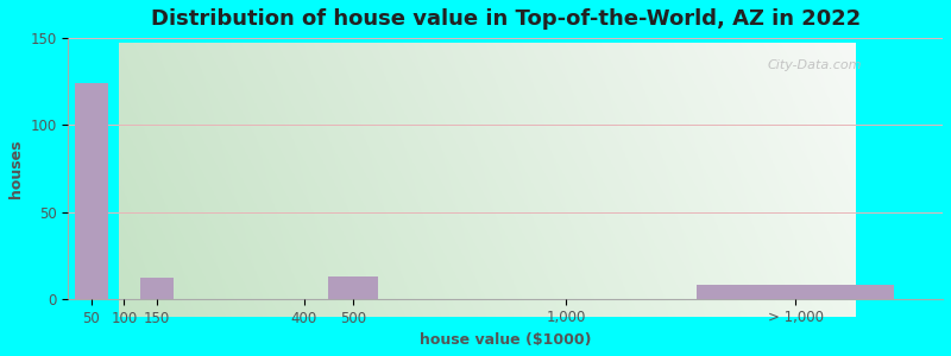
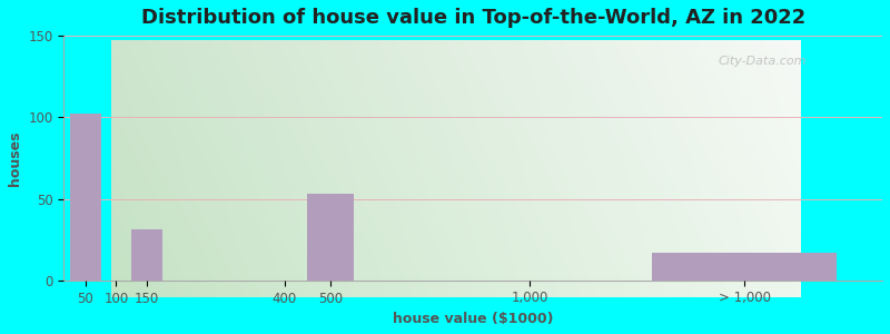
50: 124 -> 102
150: 12 -> 31
500: 13 -> 53
> 1,000: 8 -> 17
